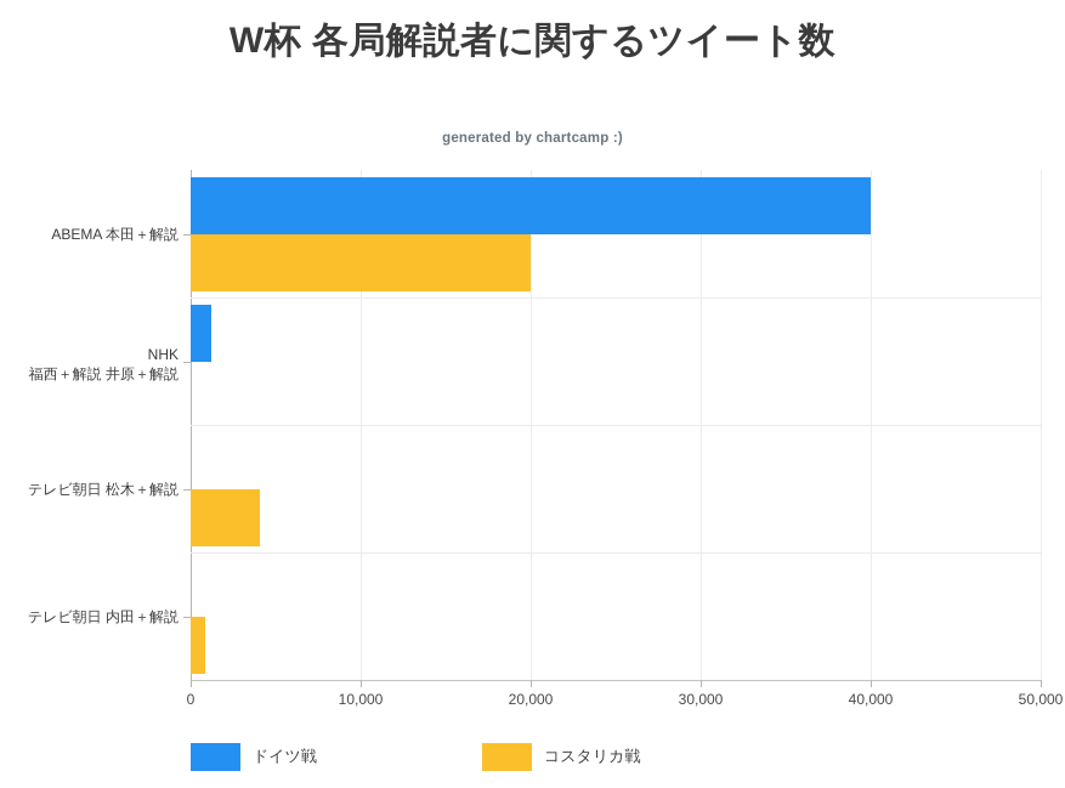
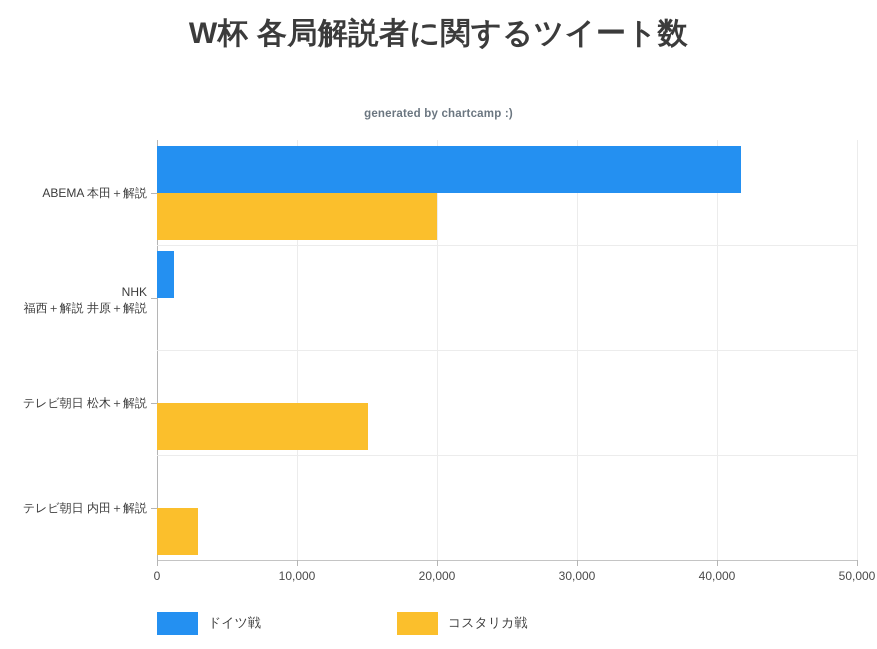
ドイツ戦/ABEMA 本田＋解説: 40000 -> 41700
コスタリカ戦/テレビ朝日 松木＋解説: 4100 -> 15100
コスタリカ戦/テレビ朝日 内田＋解説: 800 -> 2900
